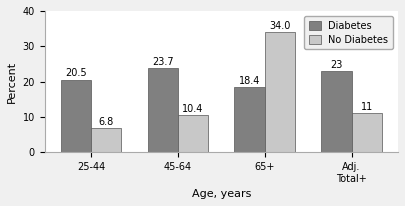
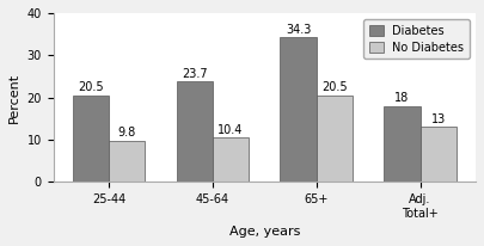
No Diabetes/25-44: 6.8 -> 9.8
Diabetes/65+: 18.4 -> 34.3
No Diabetes/65+: 34.0 -> 20.5
Diabetes/Adj. Total+: 23 -> 18
No Diabetes/Adj. Total+: 11 -> 13
